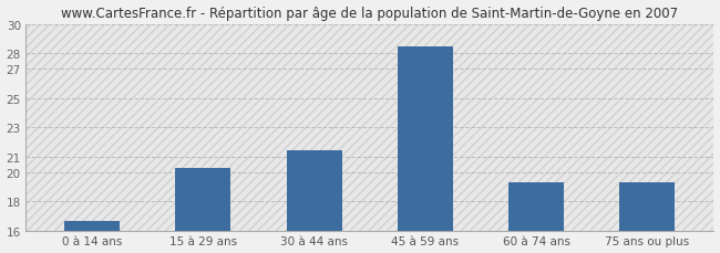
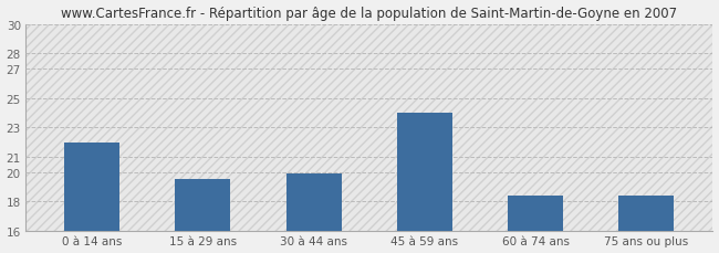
0 à 14 ans: 16.7 -> 22.0
15 à 29 ans: 20.3 -> 19.5
30 à 44 ans: 21.5 -> 19.9
45 à 59 ans: 28.5 -> 24.0
60 à 74 ans: 19.3 -> 18.4
75 ans ou plus: 19.3 -> 18.4
